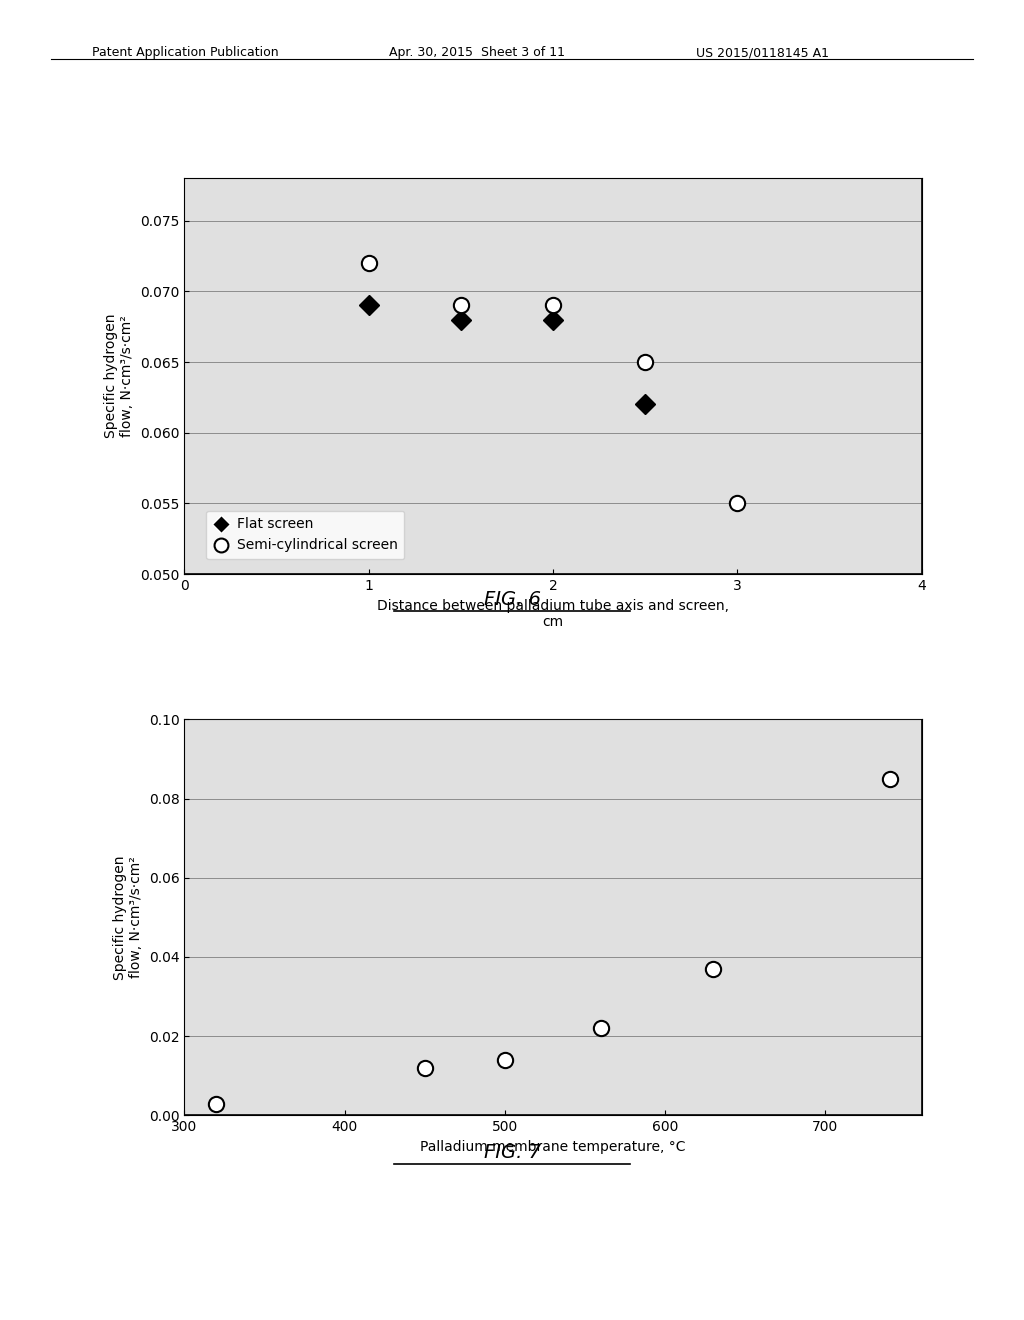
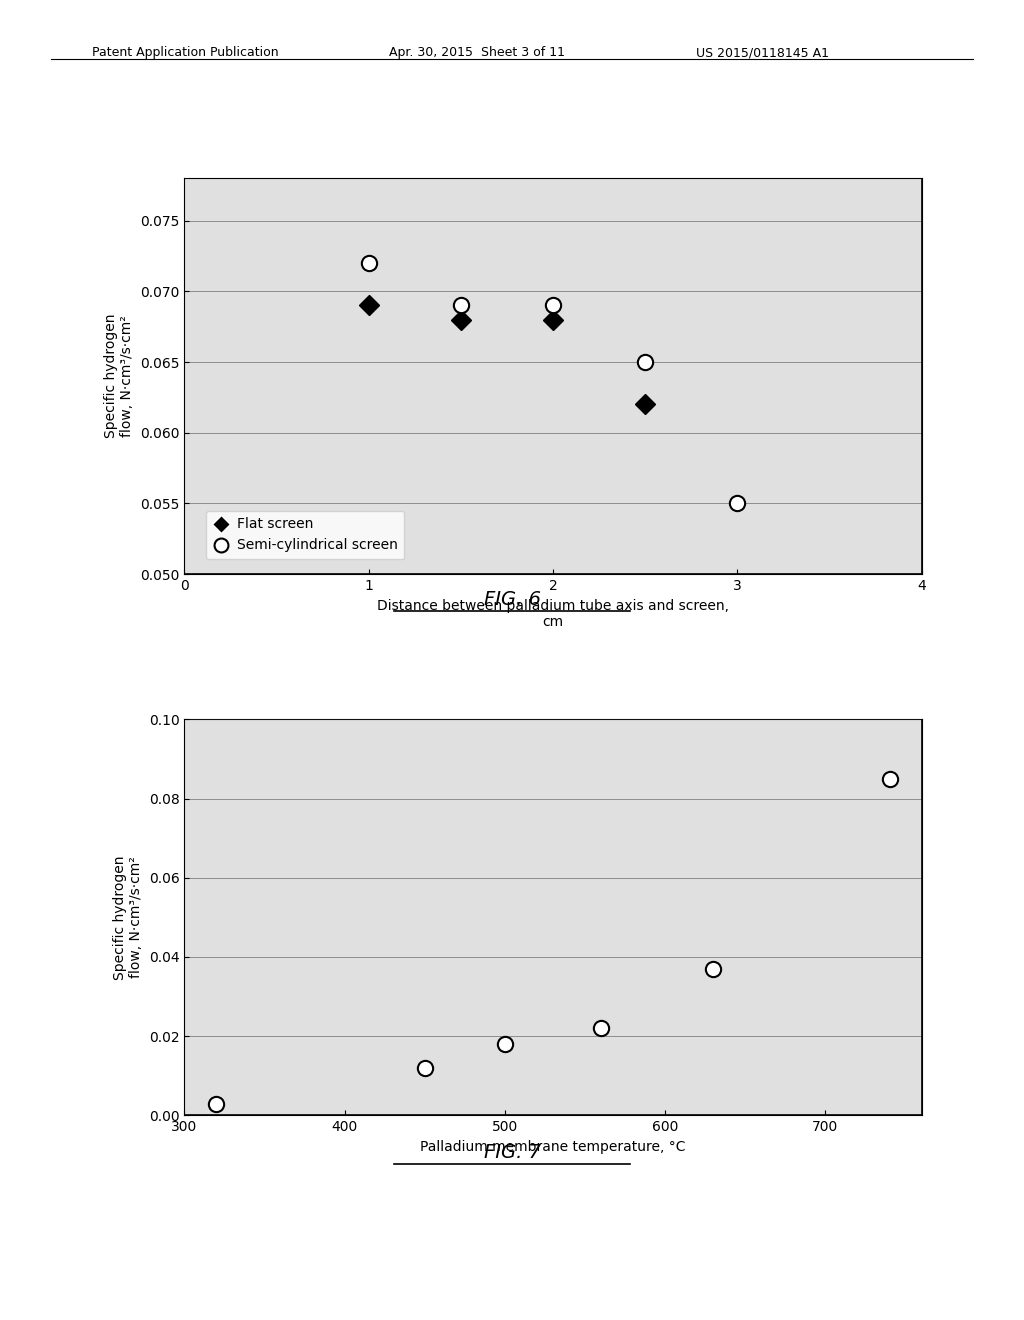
500: 0.014 -> 0.018
